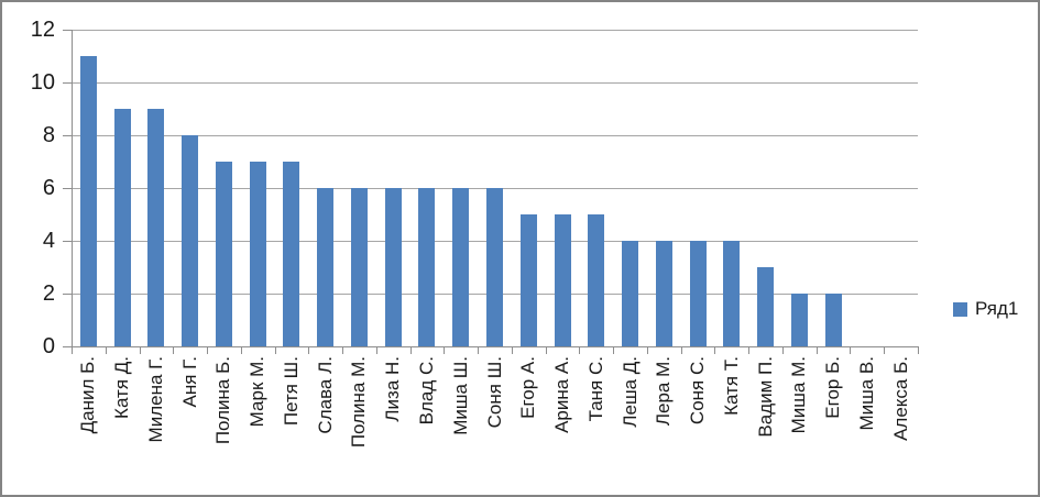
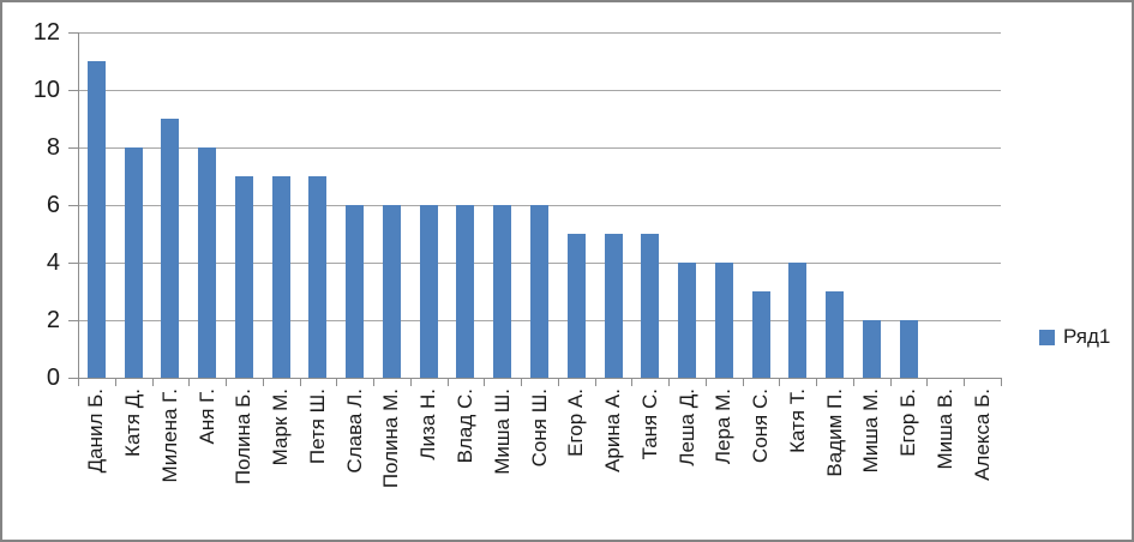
Катя Д.: 9 -> 8
Соня С.: 4 -> 3
